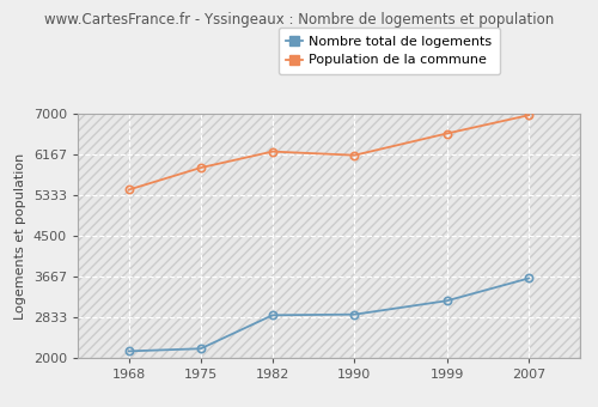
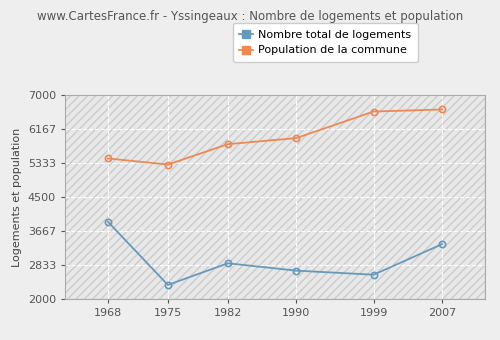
Nombre total de logements/1968: 2140 -> 3900
Nombre total de logements/1975: 2200 -> 2350
Population de la commune/1975: 5900 -> 5300
Population de la commune/1982: 6230 -> 5800
Nombre total de logements/1990: 2900 -> 2700
Population de la commune/1990: 6160 -> 5950
Nombre total de logements/1999: 3180 -> 2600
Nombre total de logements/2007: 3640 -> 3350
Population de la commune/2007: 6980 -> 6650
